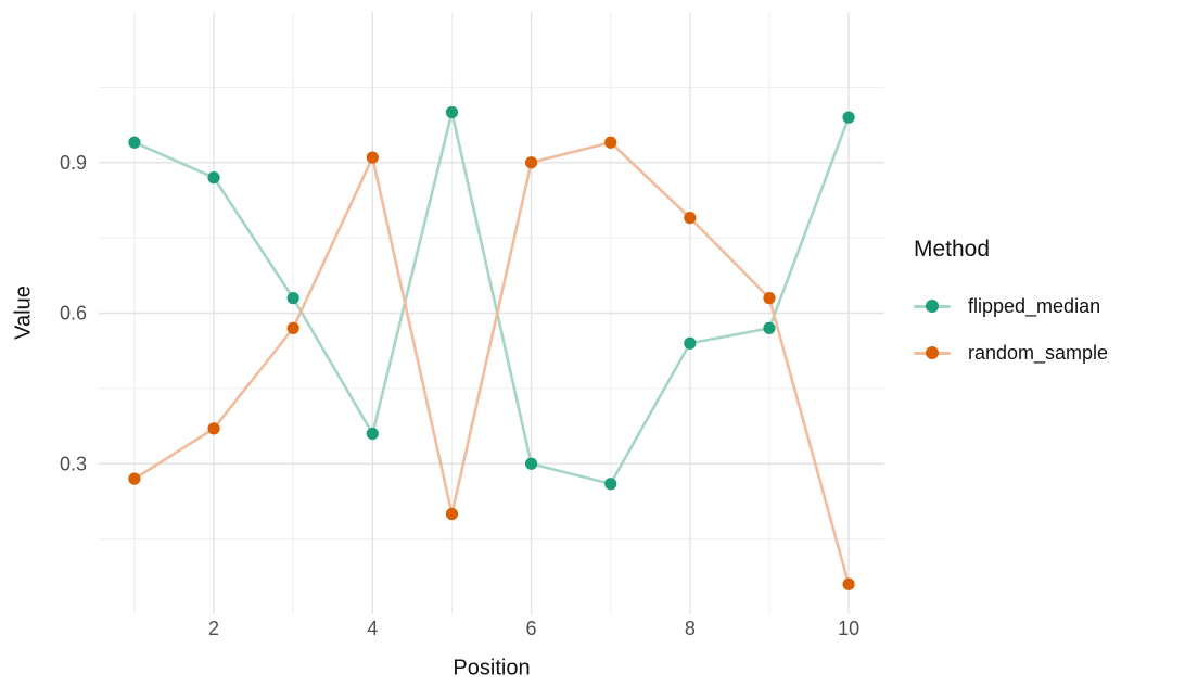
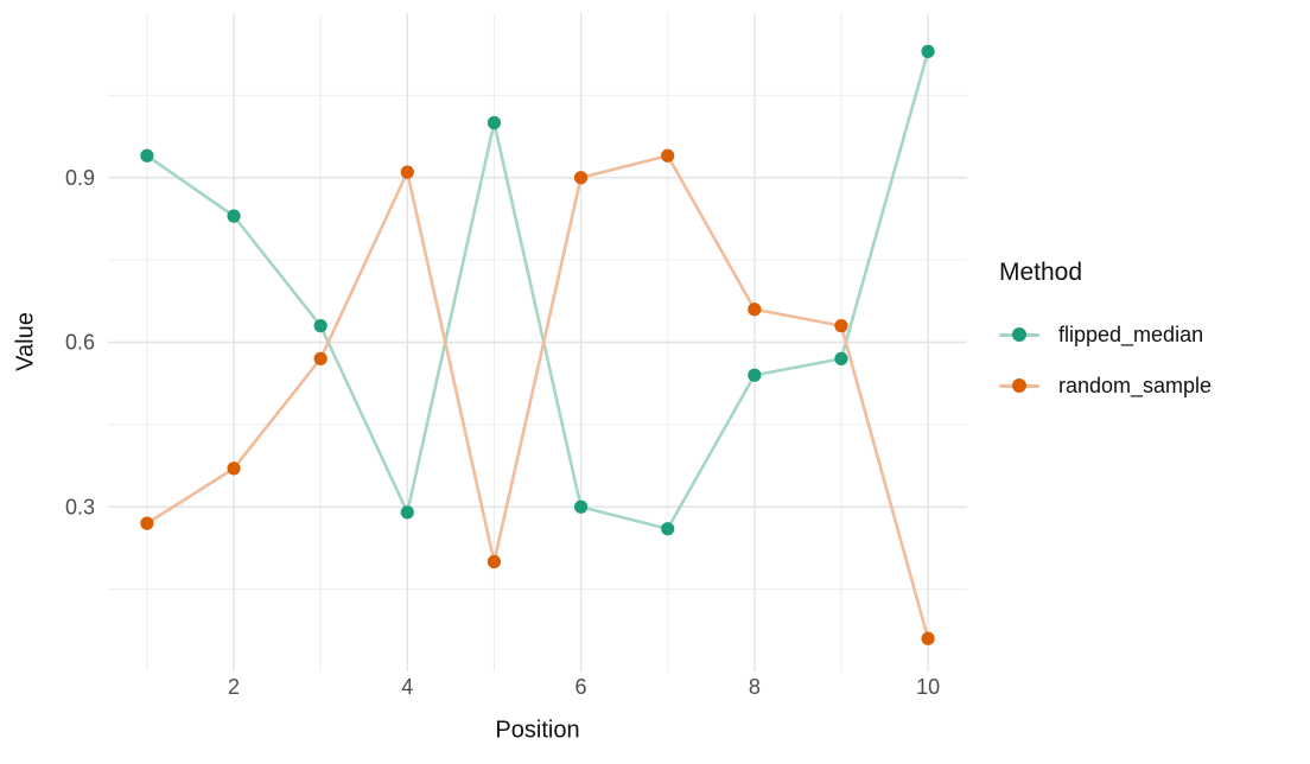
flipped_median/2: 0.87 -> 0.83
flipped_median/4: 0.36 -> 0.29
random_sample/8: 0.79 -> 0.66
flipped_median/10: 0.99 -> 1.13
